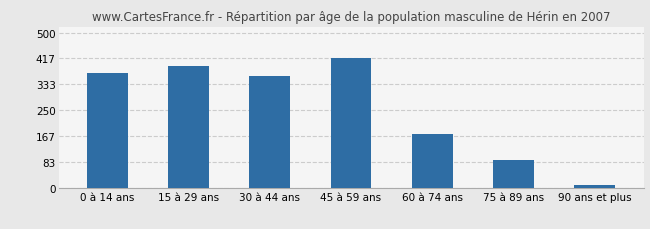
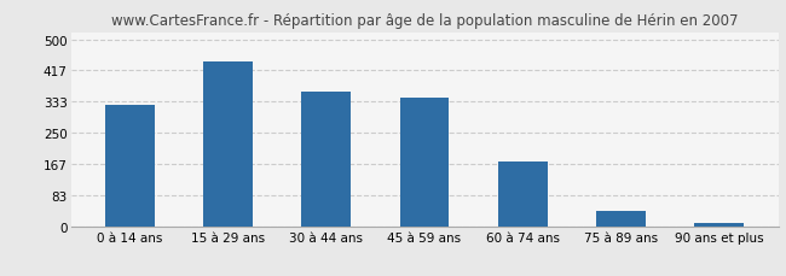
0 à 14 ans: 370 -> 325
15 à 29 ans: 393 -> 440
45 à 59 ans: 420 -> 345
75 à 89 ans: 90 -> 40
